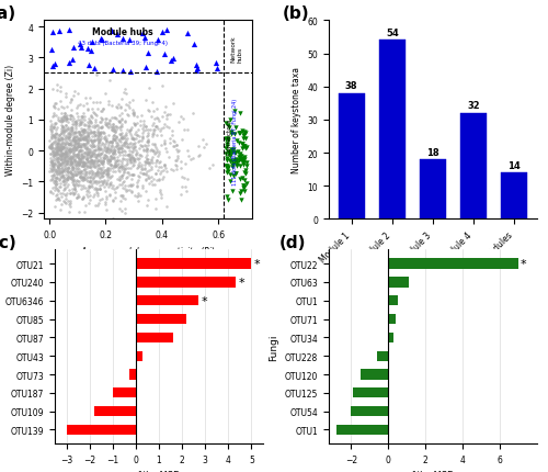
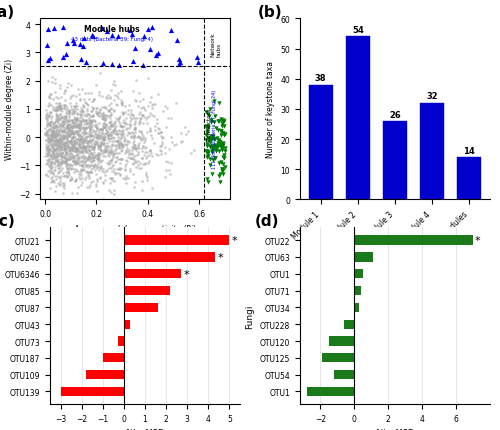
Module 3: 18 -> 26
OTU54: -2.0 -> -1.2
